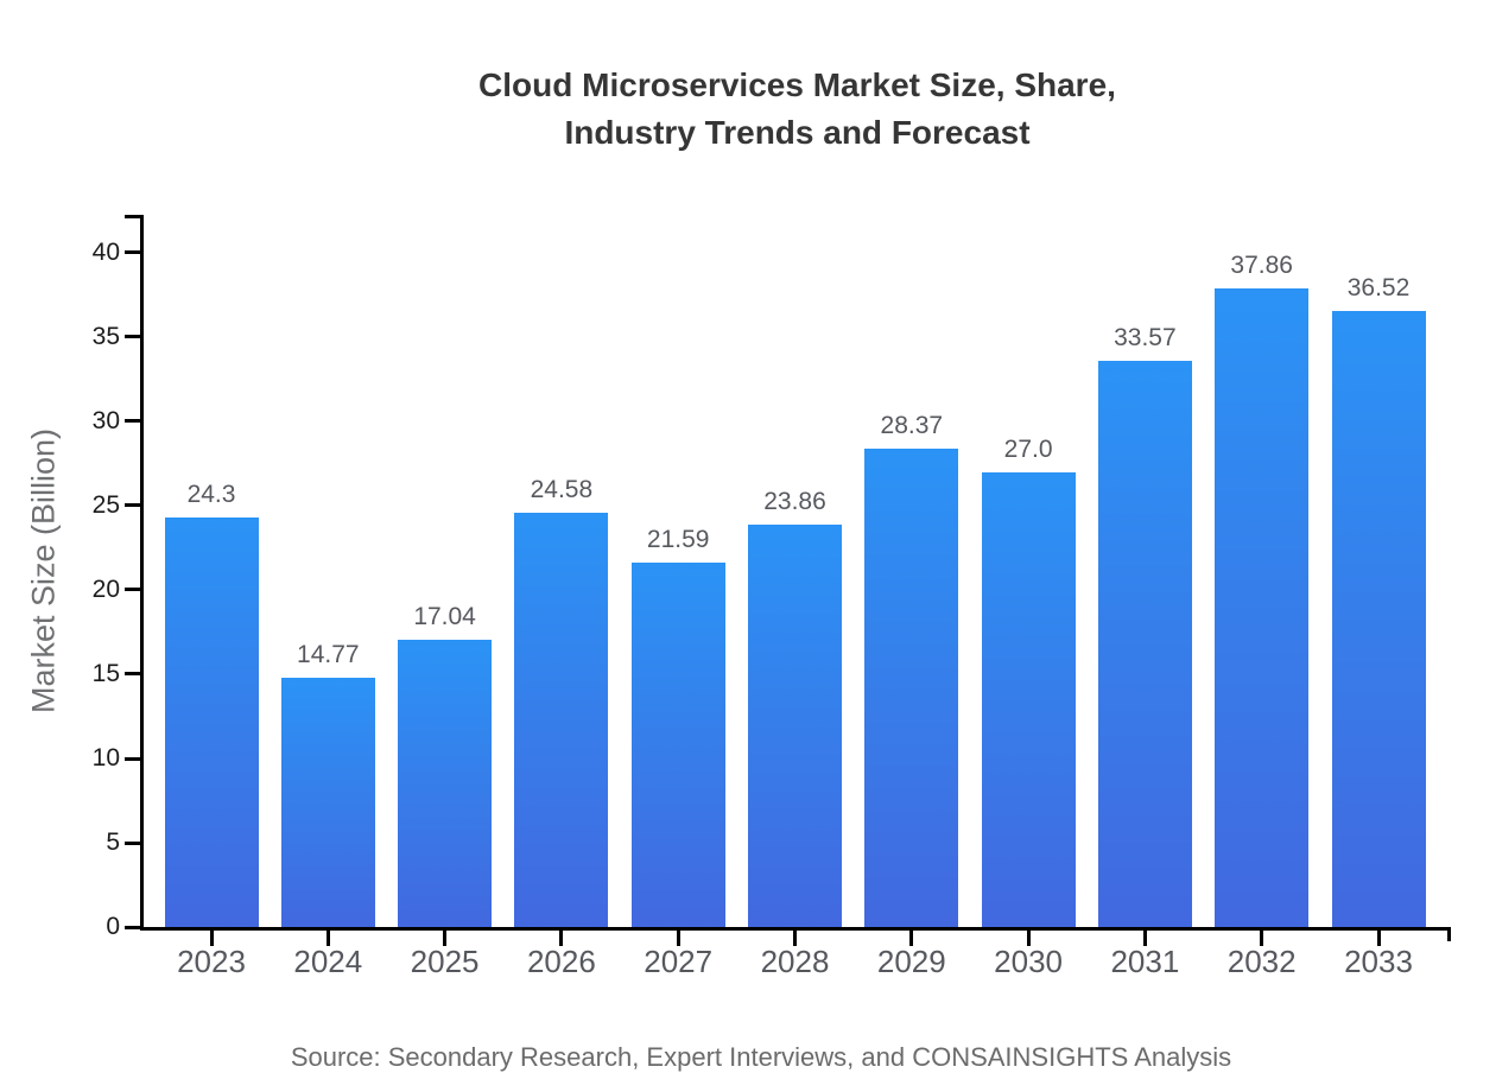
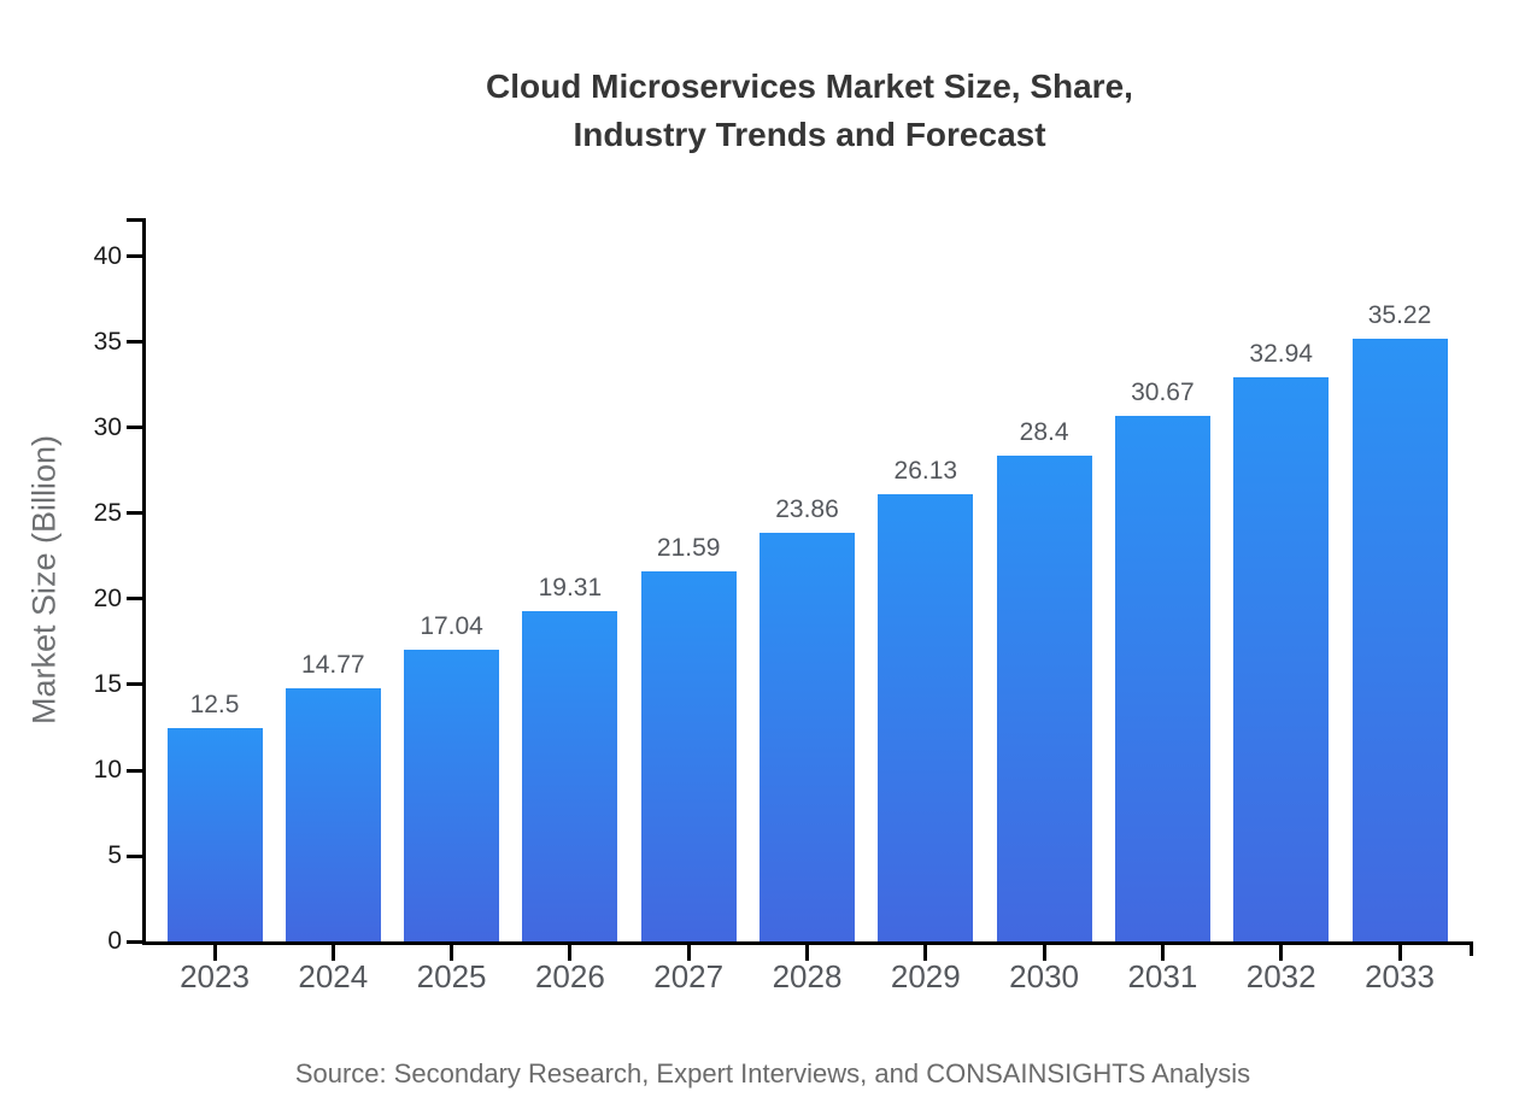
2023: 24.3 -> 12.5
2026: 24.58 -> 19.31
2029: 28.37 -> 26.13
2030: 27.0 -> 28.4
2031: 33.57 -> 30.67
2032: 37.86 -> 32.94
2033: 36.52 -> 35.22
